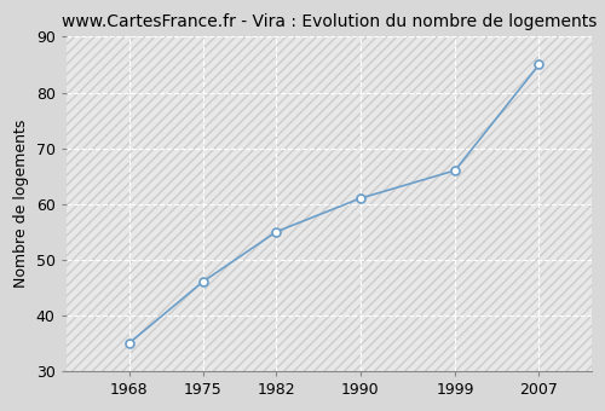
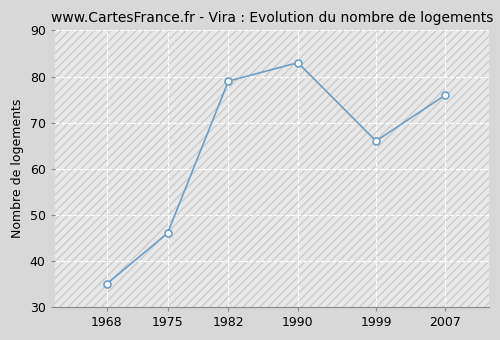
1982: 55 -> 79
1990: 61 -> 83
2007: 85 -> 76
